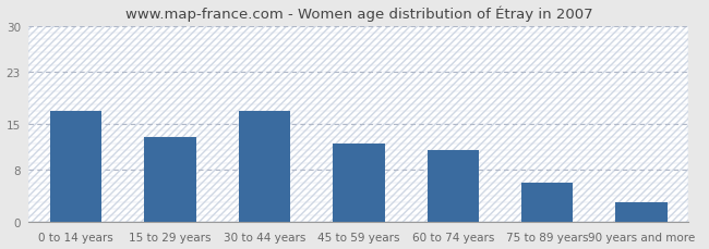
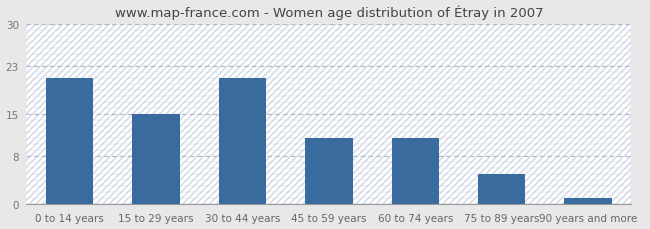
0 to 14 years: 17 -> 21
15 to 29 years: 13 -> 15
30 to 44 years: 17 -> 21
45 to 59 years: 12 -> 11
75 to 89 years: 6 -> 5
90 years and more: 3 -> 1
